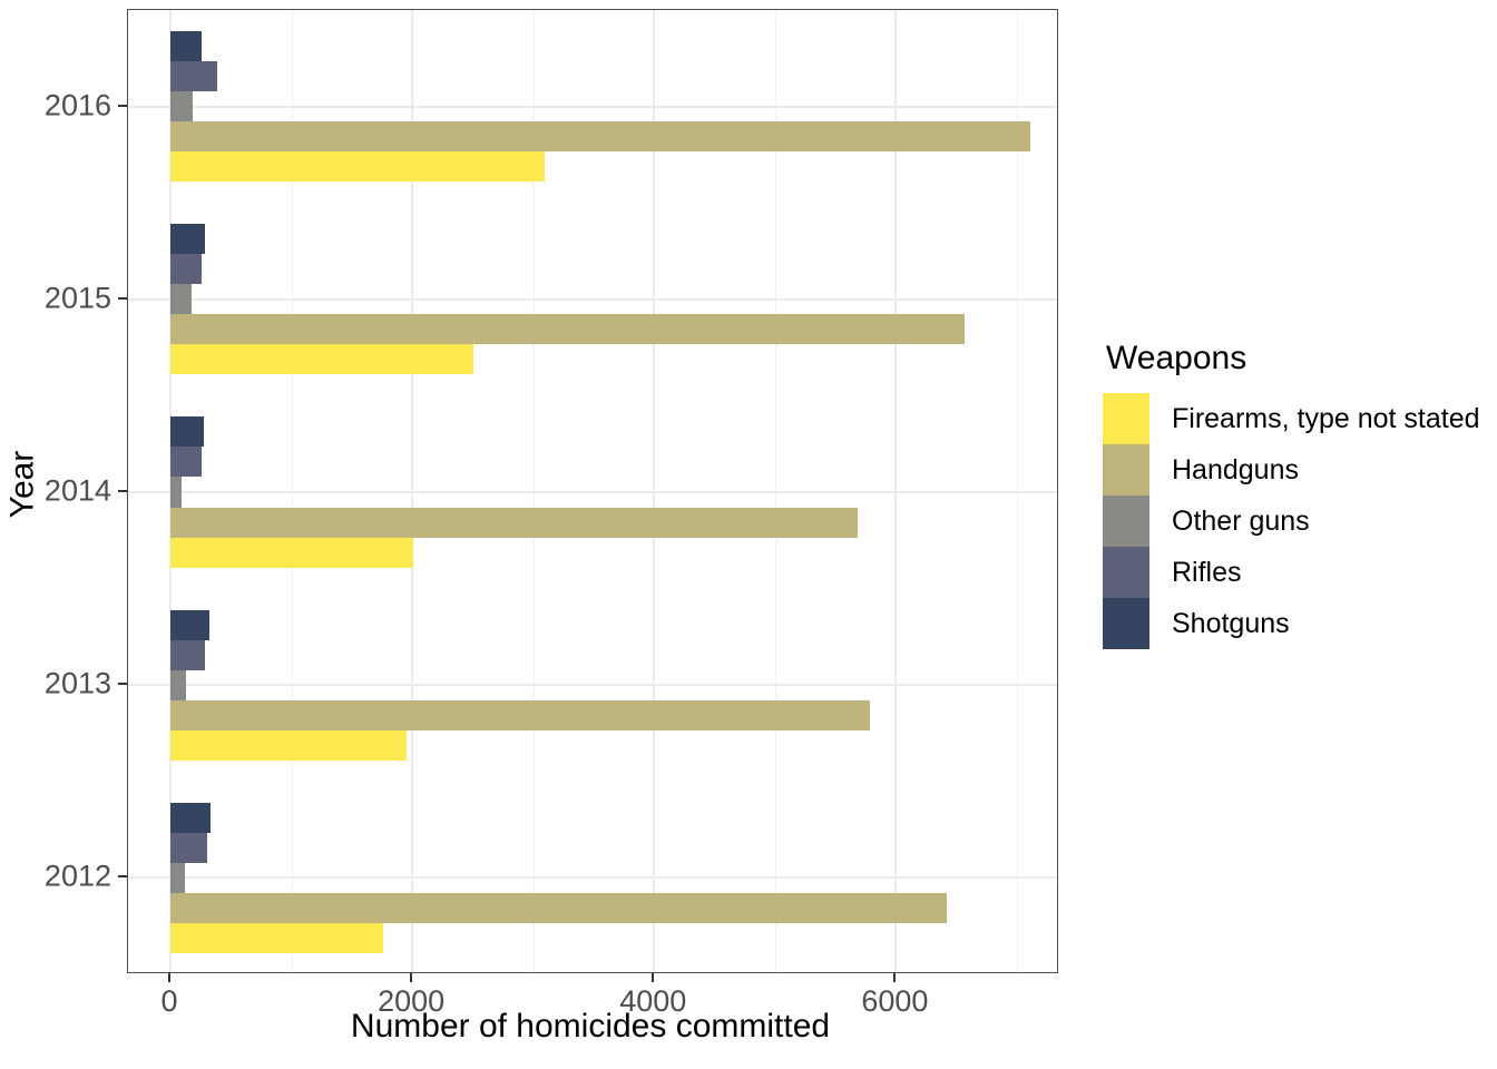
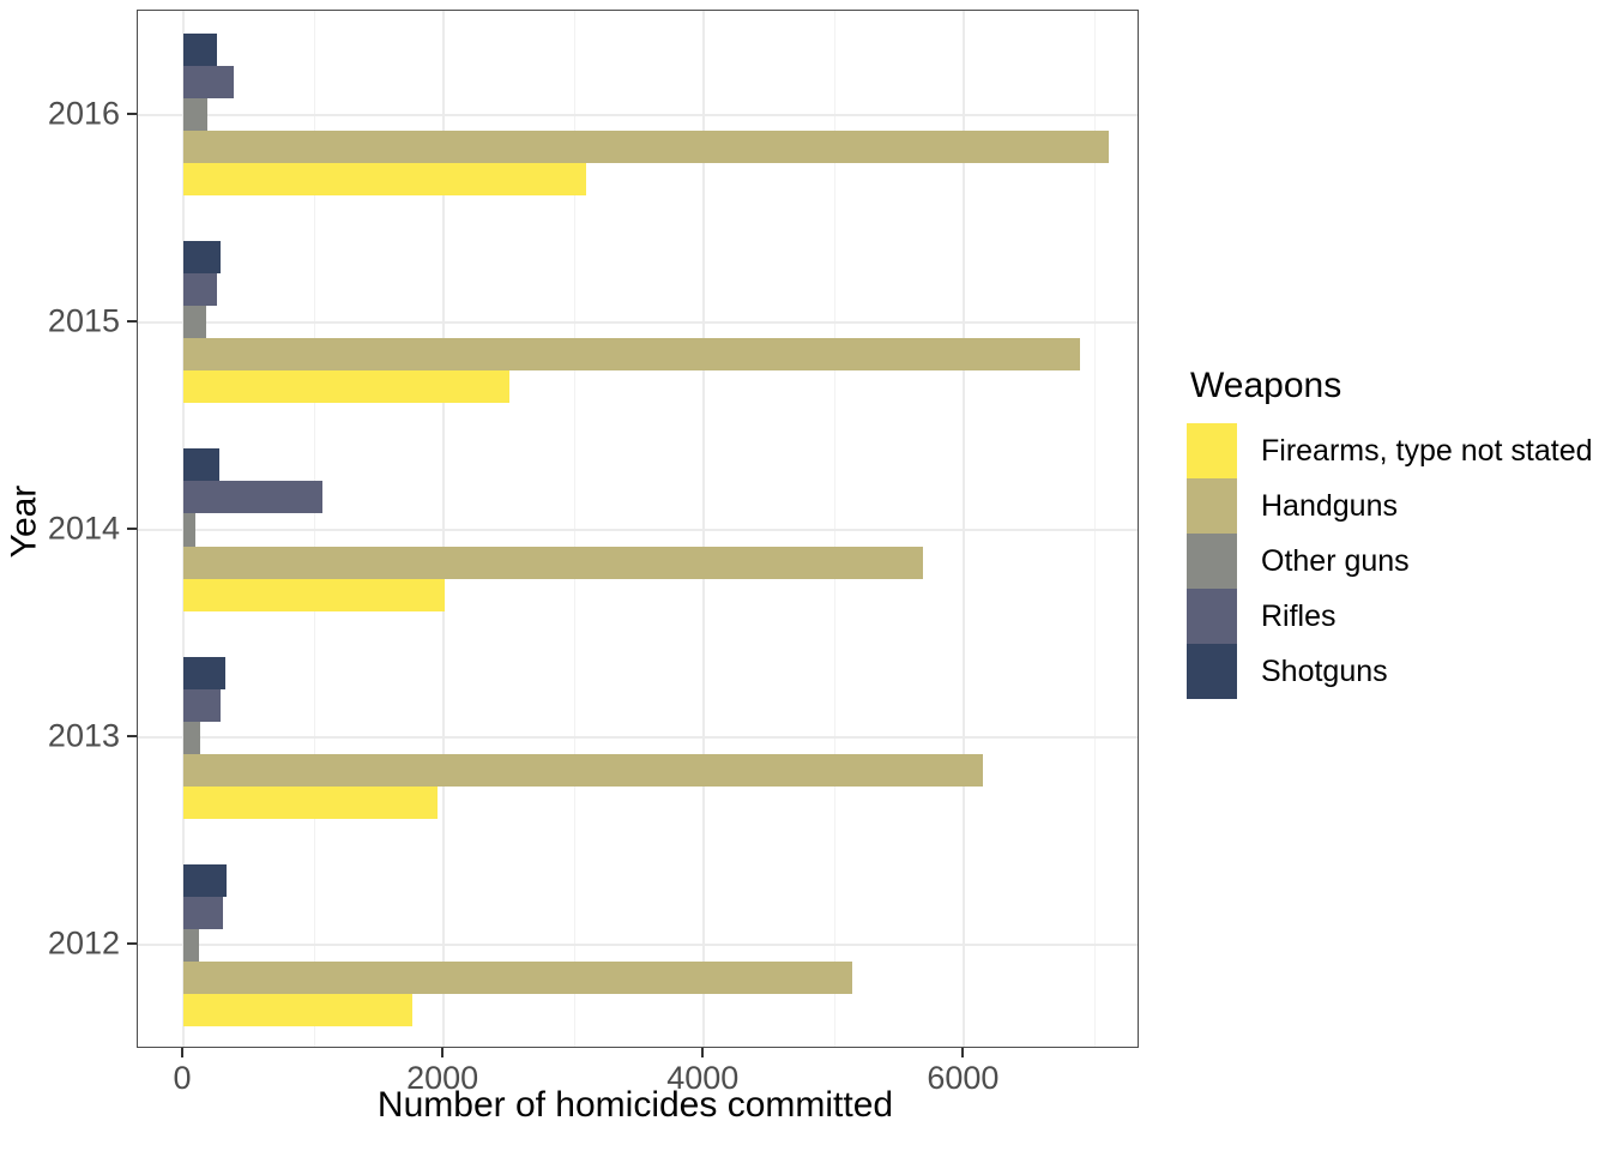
Handguns/2012: 6420 -> 5140
Handguns/2013: 5780 -> 6140
Rifles/2014: 260 -> 1070
Handguns/2015: 6570 -> 6890
